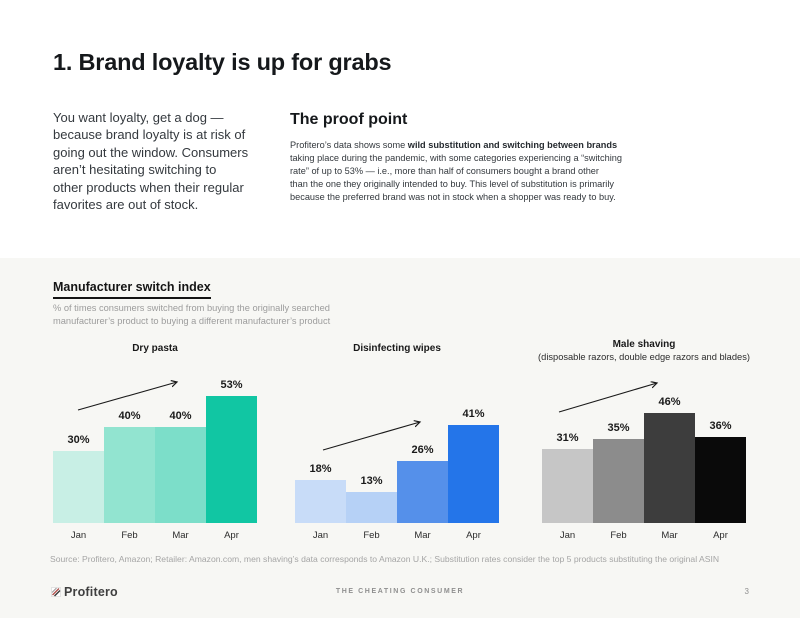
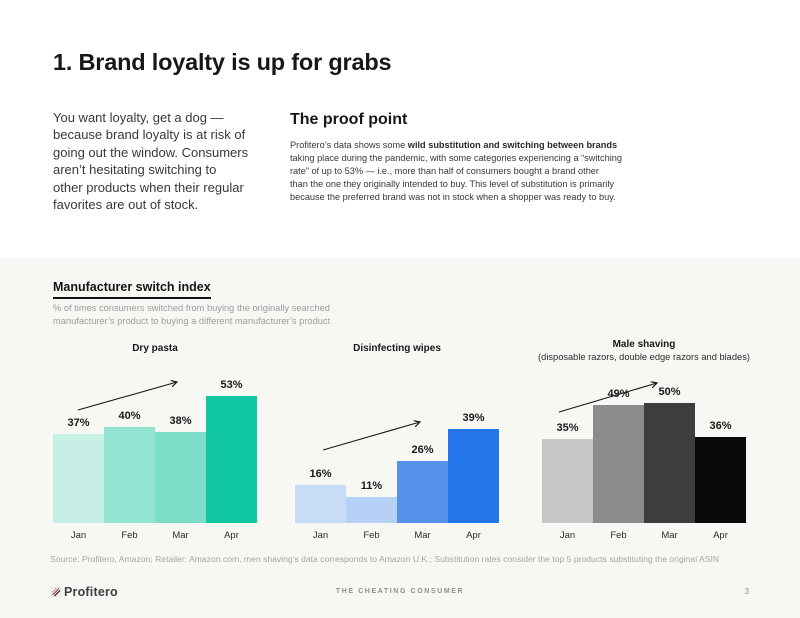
Dry pasta/Jan: 30% -> 37%
Dry pasta/Mar: 40% -> 38%
Disinfecting wipes/Jan: 18% -> 16%
Disinfecting wipes/Feb: 13% -> 11%
Disinfecting wipes/Apr: 41% -> 39%
Male shaving/Jan: 31% -> 35%
Male shaving/Feb: 35% -> 49%
Male shaving/Mar: 46% -> 50%
